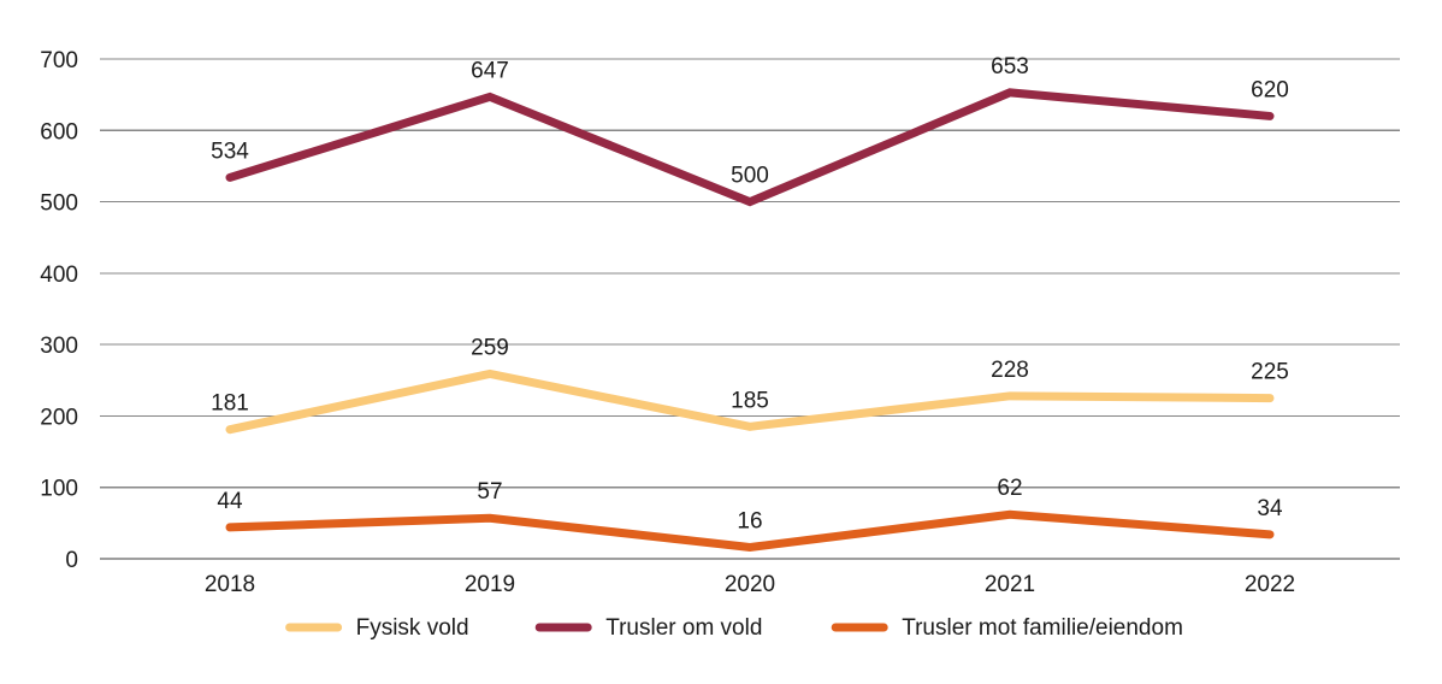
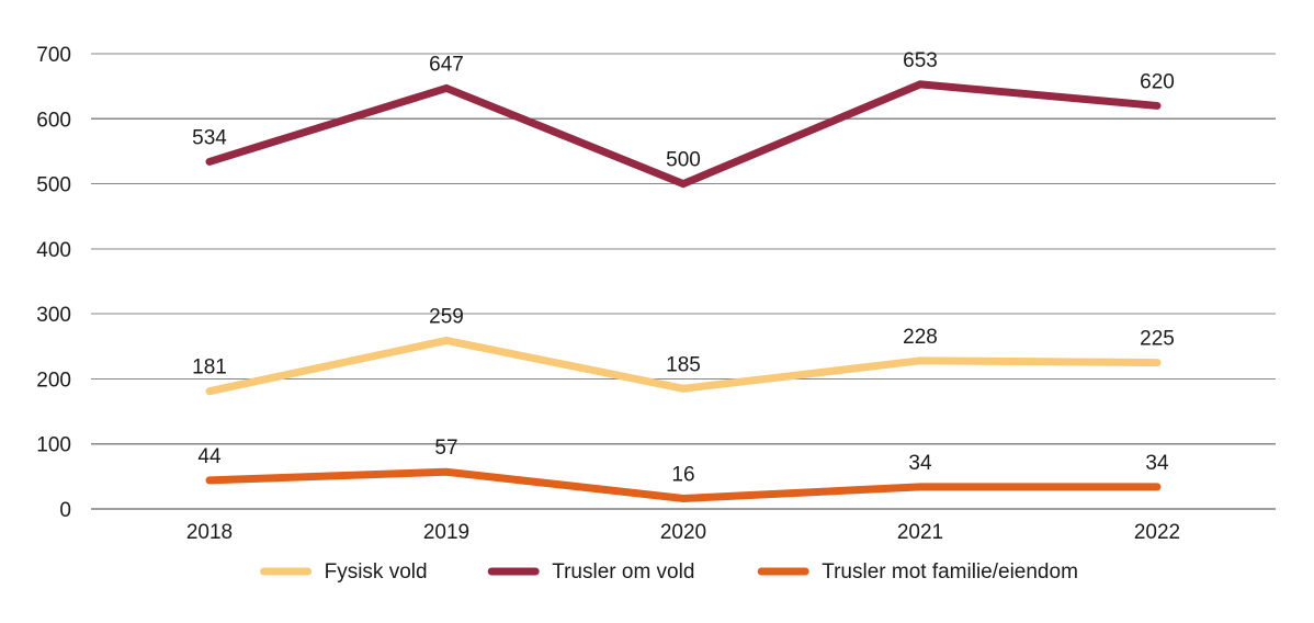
Trusler mot familie/eiendom/2021: 62 -> 34
